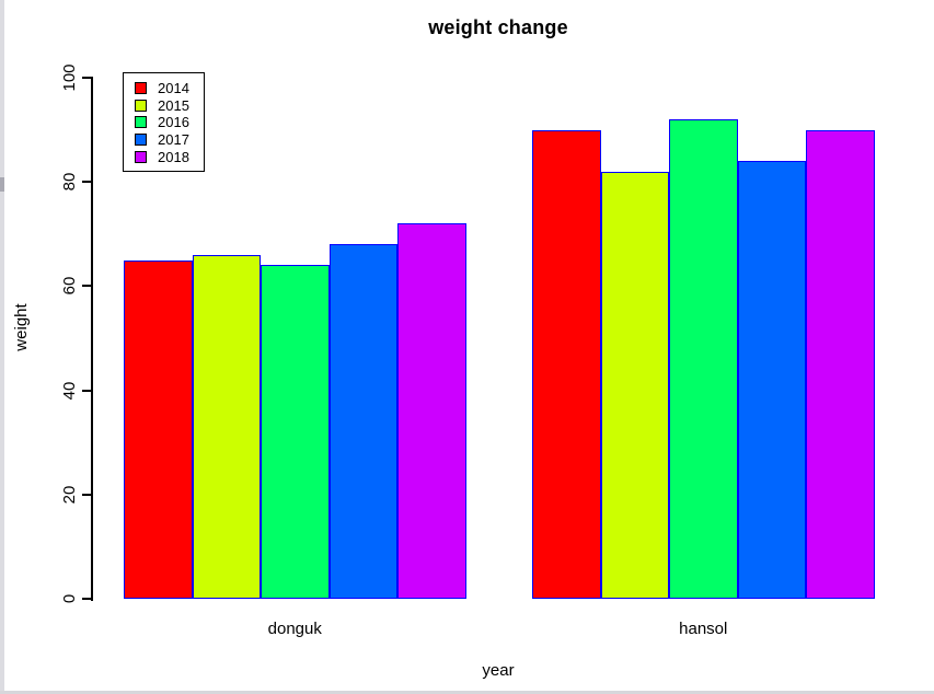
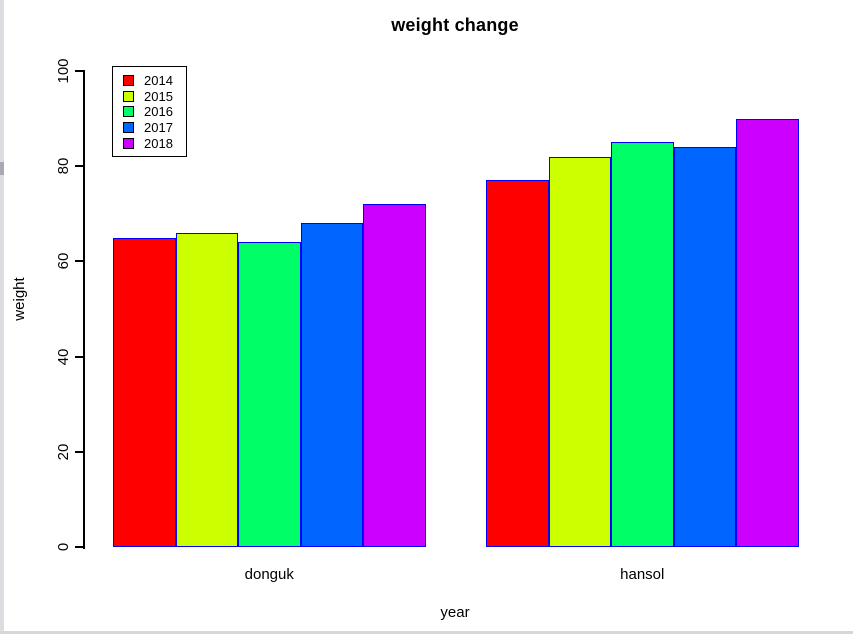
2014/hansol: 90 -> 77
2016/hansol: 92 -> 85
